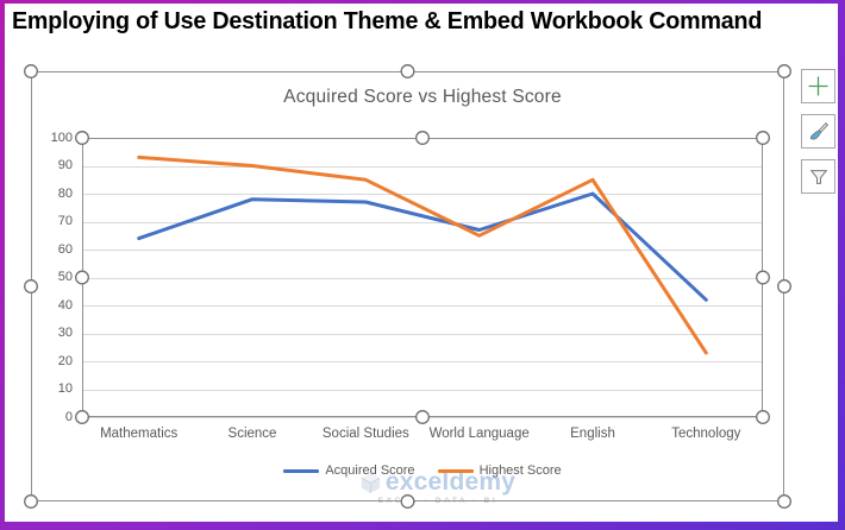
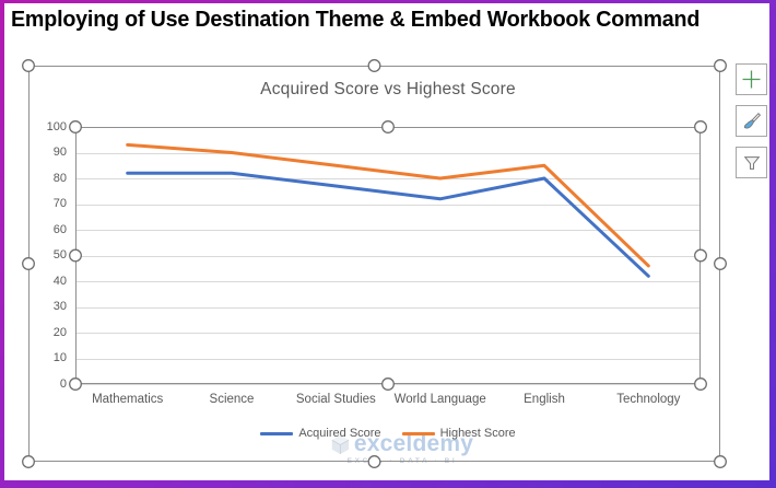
Acquired Score/Mathematics: 64 -> 82
Acquired Score/Science: 78 -> 82
Acquired Score/World Language: 67 -> 72
Highest Score/World Language: 65 -> 80
Highest Score/Technology: 23 -> 46
